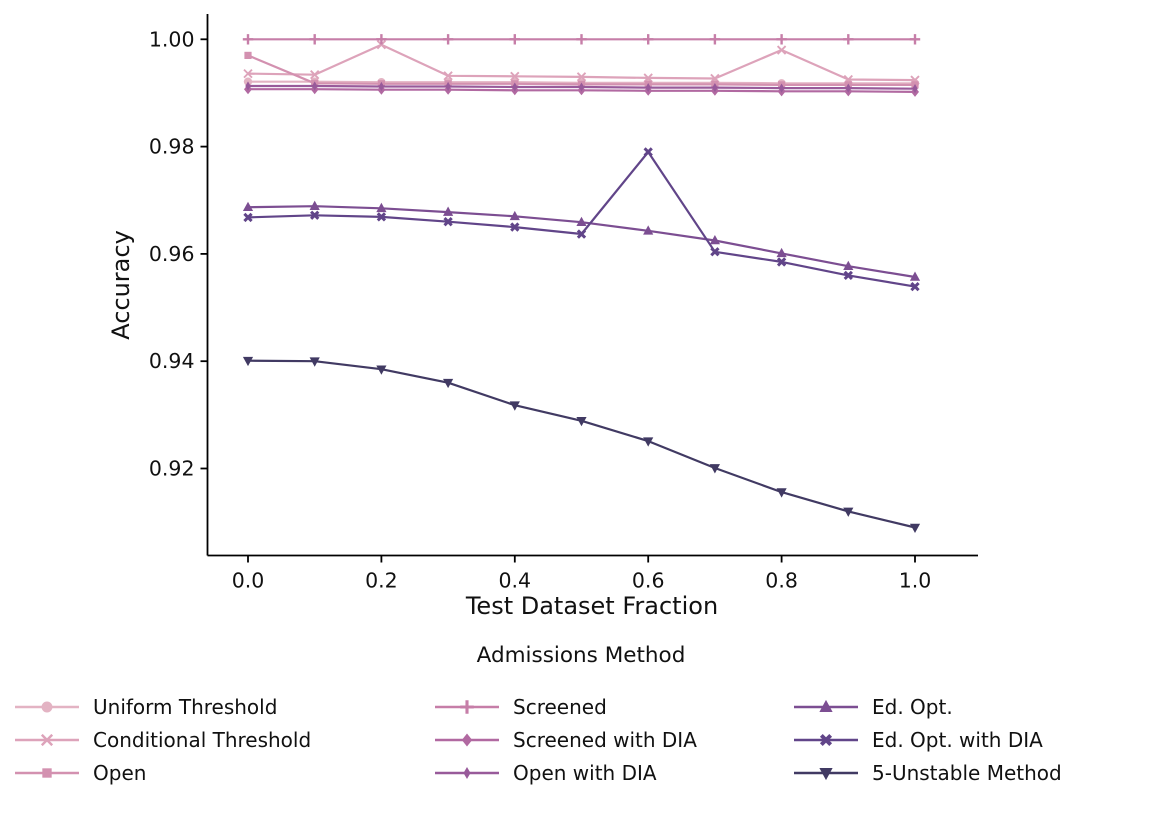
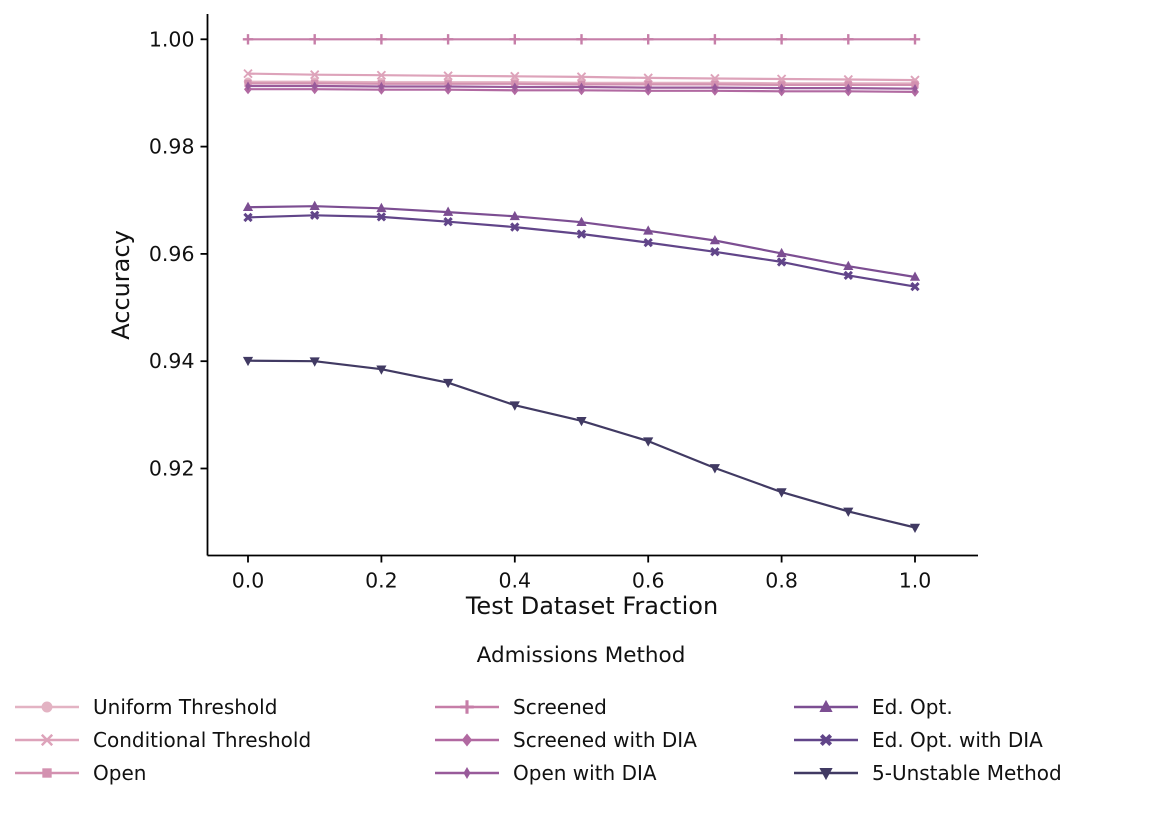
Open/0.0: 0.997 -> 0.992
Conditional Threshold/0.2: 0.999 -> 0.993
Ed. Opt. with DIA/0.6: 0.979 -> 0.962
Conditional Threshold/0.8: 0.998 -> 0.993
